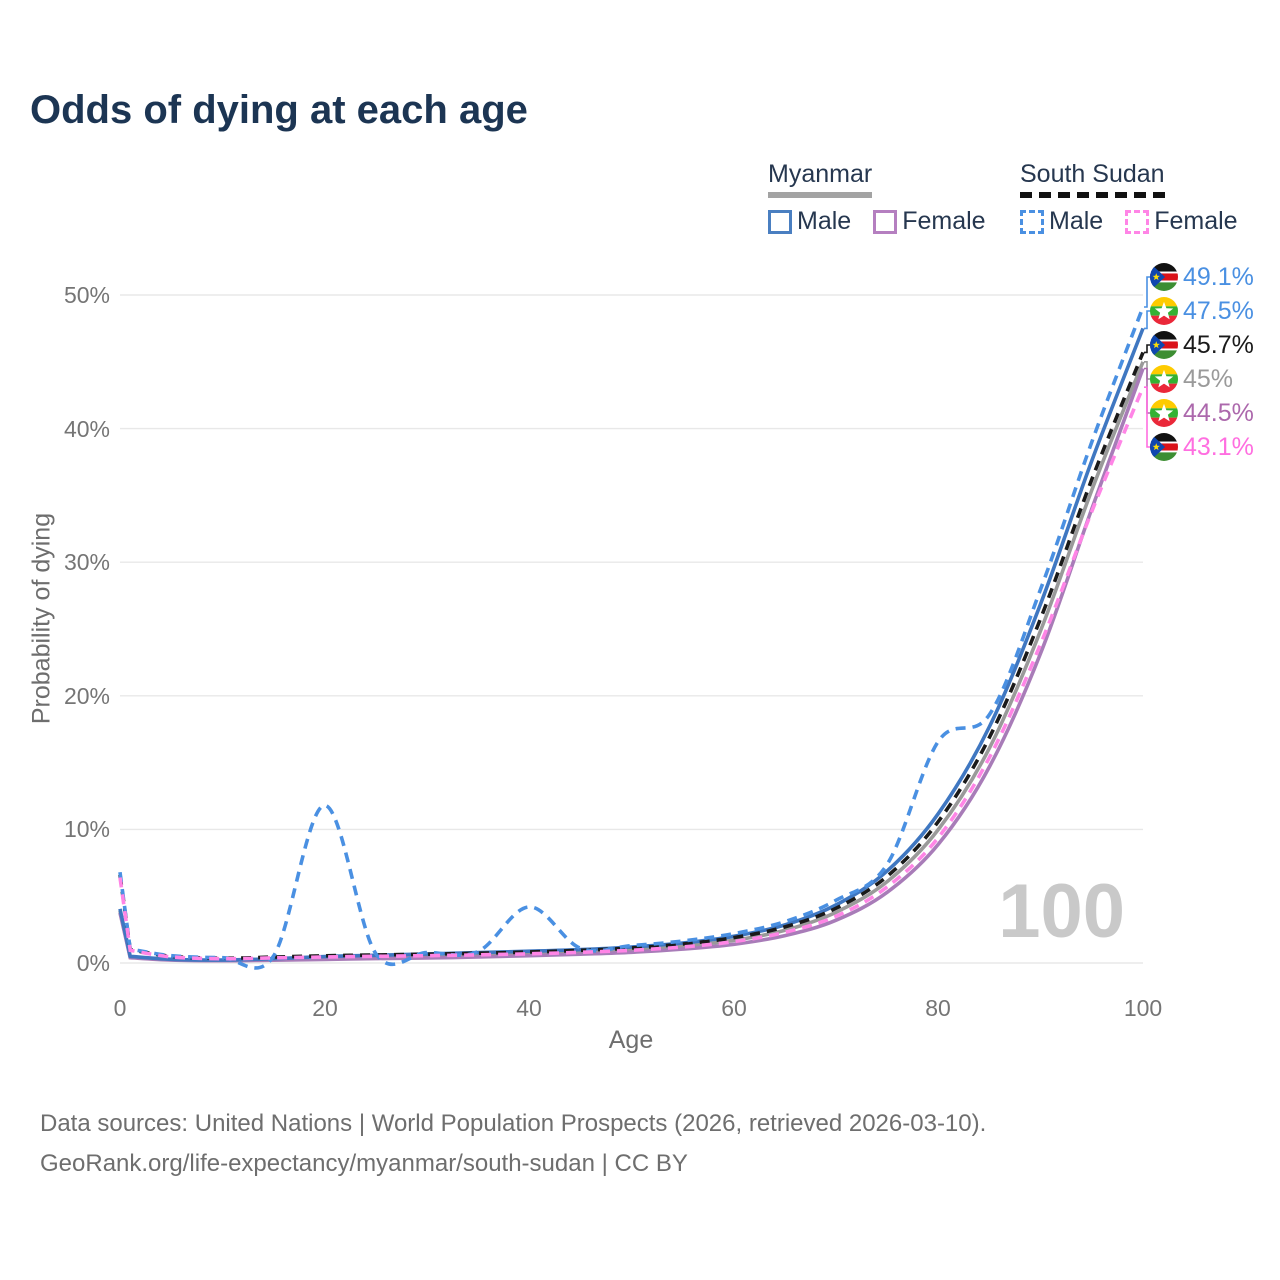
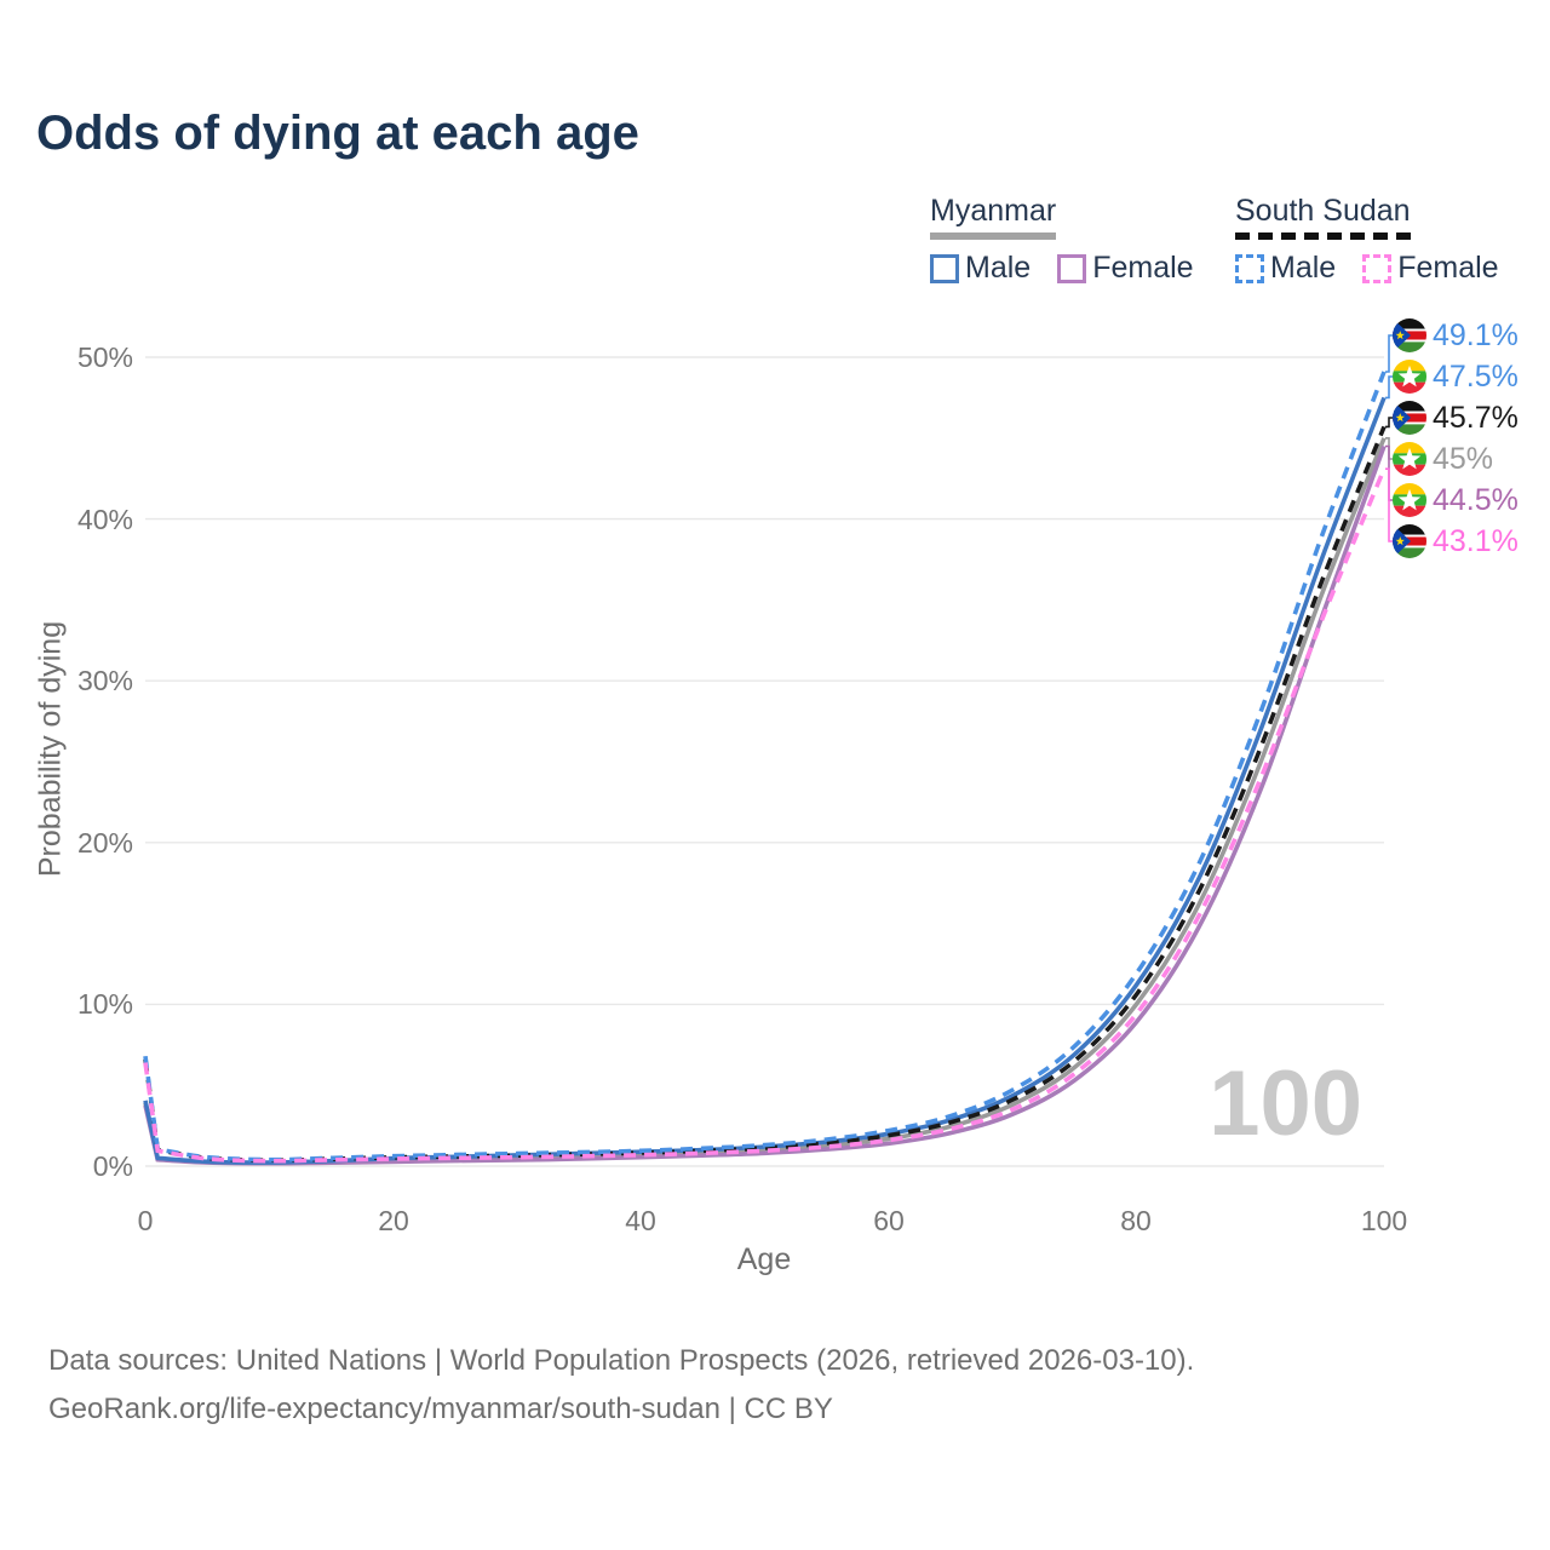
South Sudan Male/20: 11.8% -> 0.6%
South Sudan Male/40: 4.2% -> 0.9%
South Sudan Male/80: 16.6% -> 11.9%
